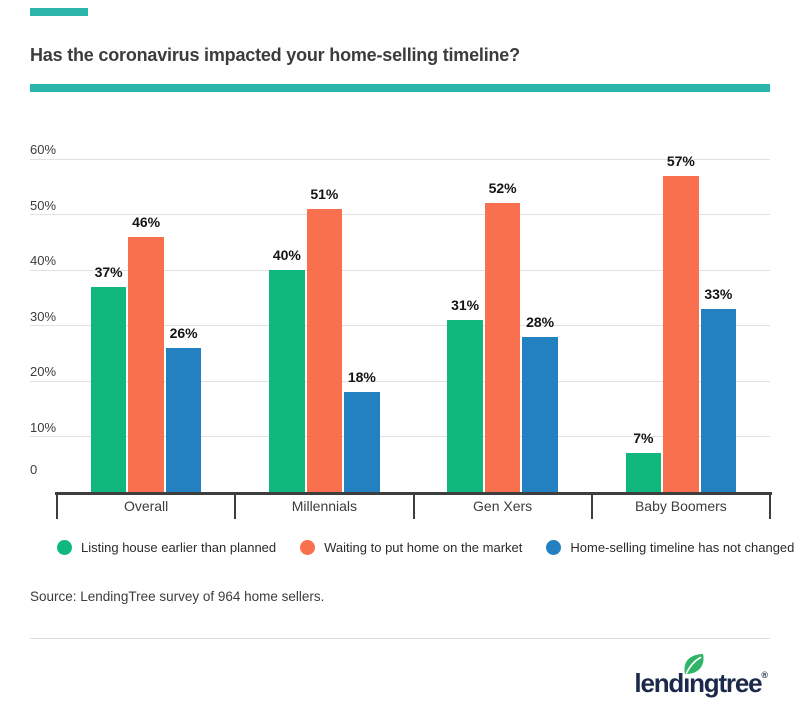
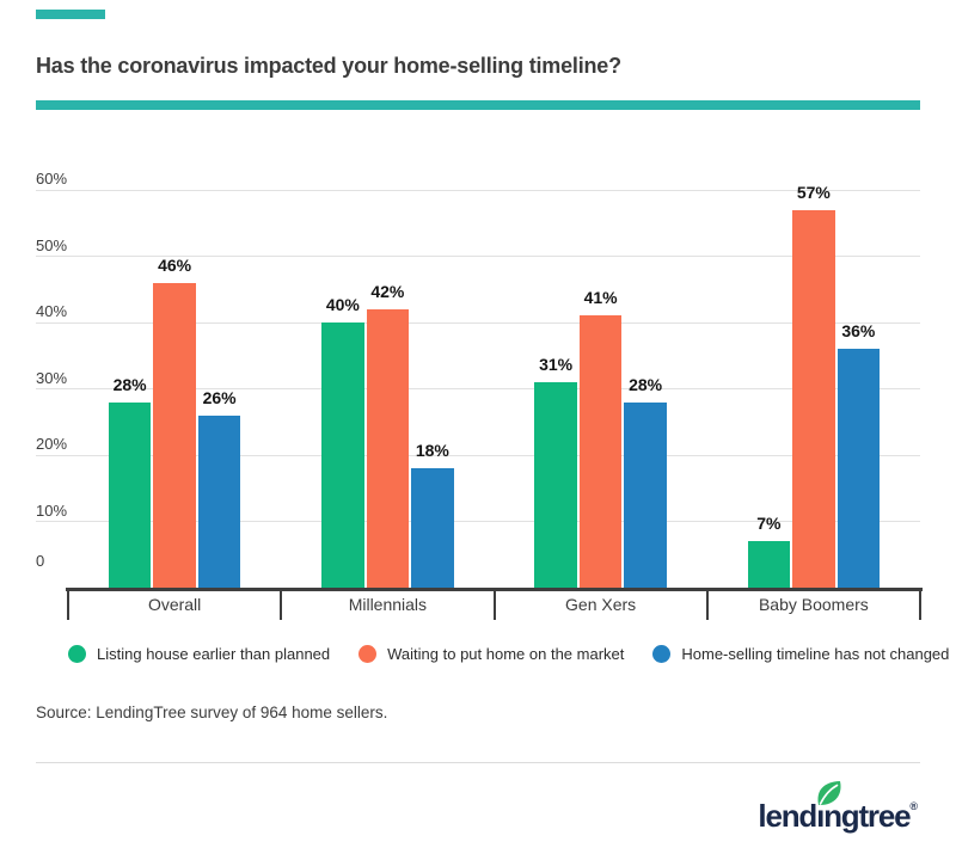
Listing house earlier than planned/Overall: 37% -> 28%
Waiting to put home on the market/Millennials: 51% -> 42%
Waiting to put home on the market/Gen Xers: 52% -> 41%
Home-selling timeline has not changed/Baby Boomers: 33% -> 36%
